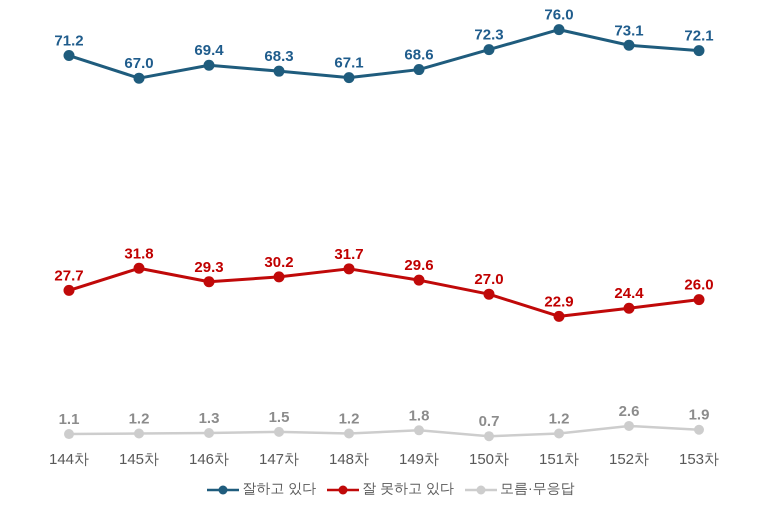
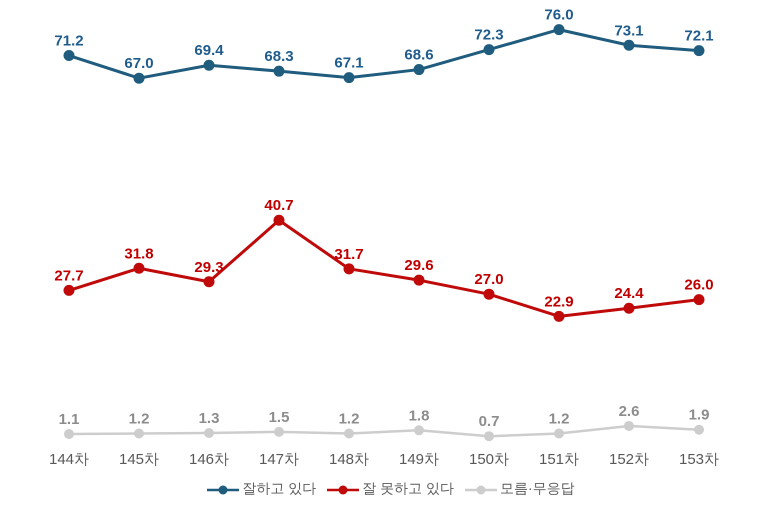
잘 못하고 있다/147차: 30.2 -> 40.7
